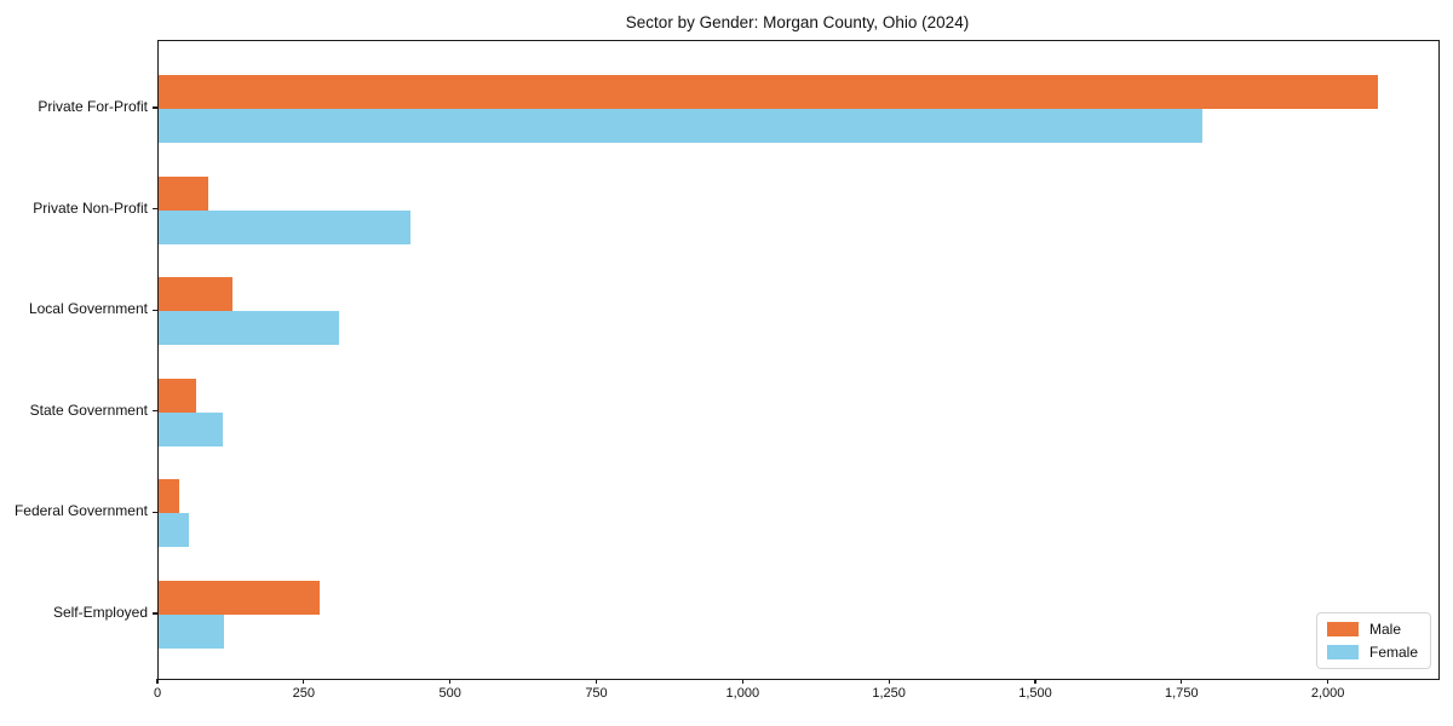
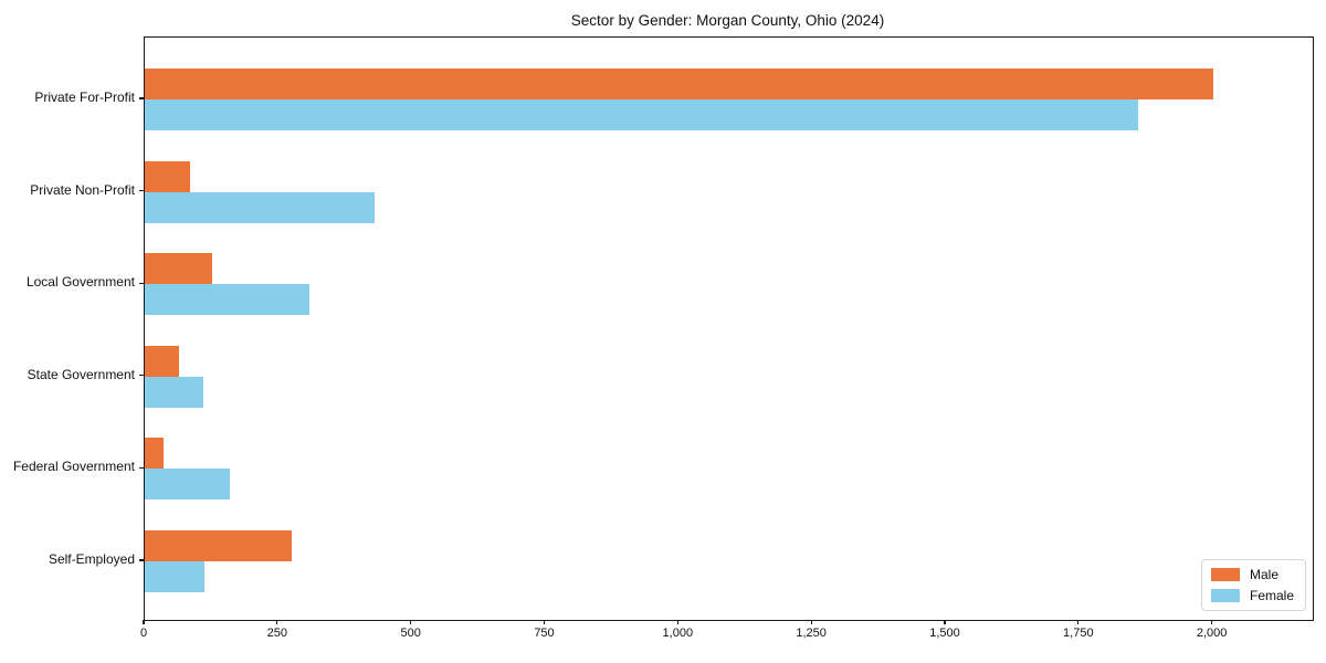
Male/Private For-Profit: 2080 -> 2000
Female/Private For-Profit: 1780 -> 1860
Female/Federal Government: 50 -> 160
